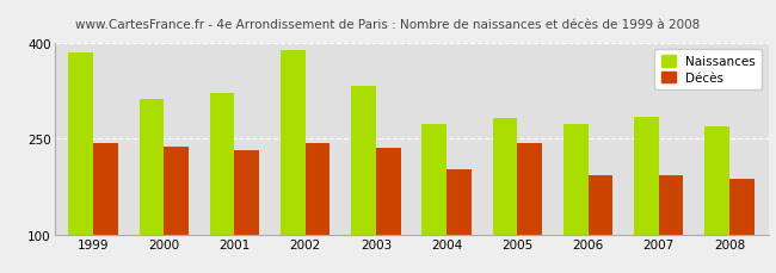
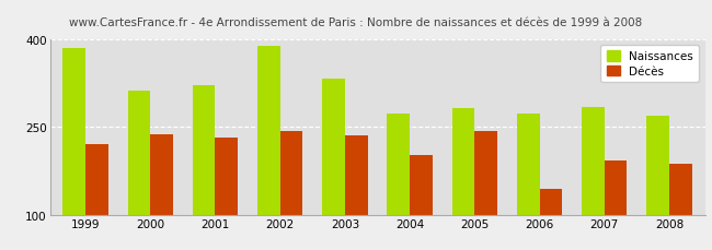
Décès/1999: 244 -> 220
Décès/2006: 193 -> 144
